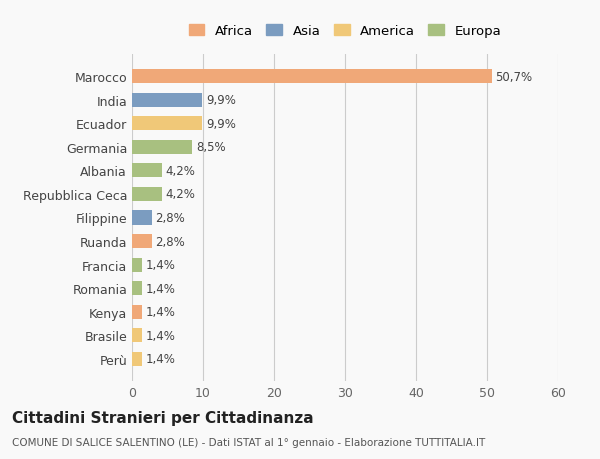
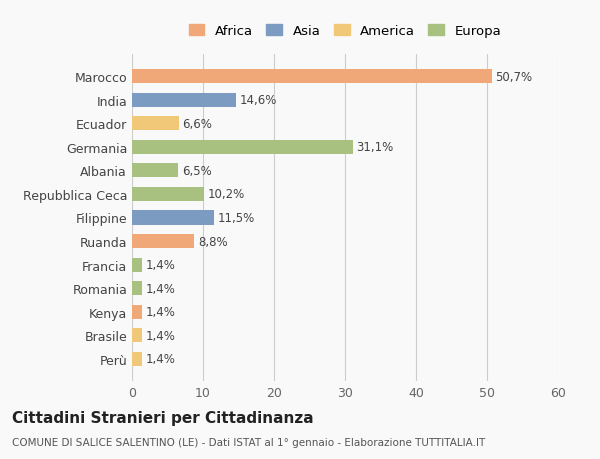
India: 9,9% -> 14,6%
Ecuador: 9,9% -> 6,6%
Germania: 8,5% -> 31,1%
Albania: 4,2% -> 6,5%
Repubblica Ceca: 4,2% -> 10,2%
Filippine: 2,8% -> 11,5%
Ruanda: 2,8% -> 8,8%
